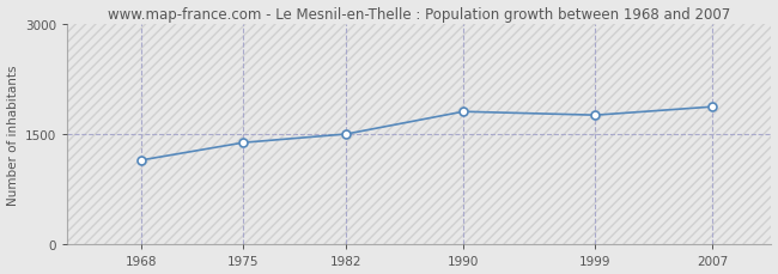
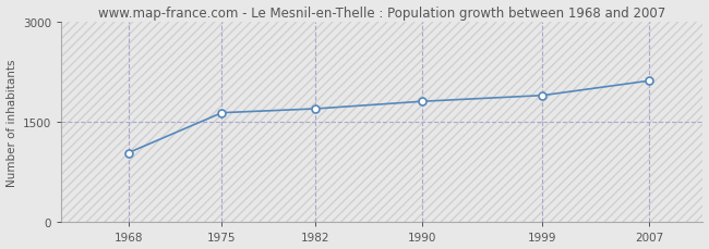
1968: 1150 -> 1040
1975: 1390 -> 1640
1982: 1500 -> 1700
1999: 1760 -> 1900
2007: 1880 -> 2120
